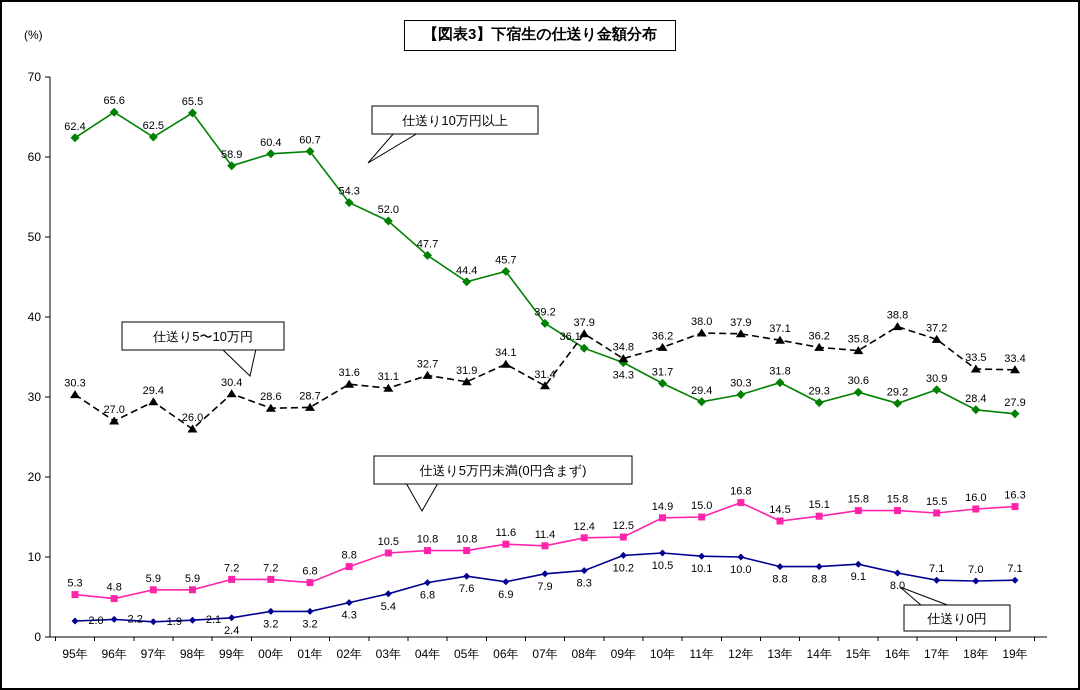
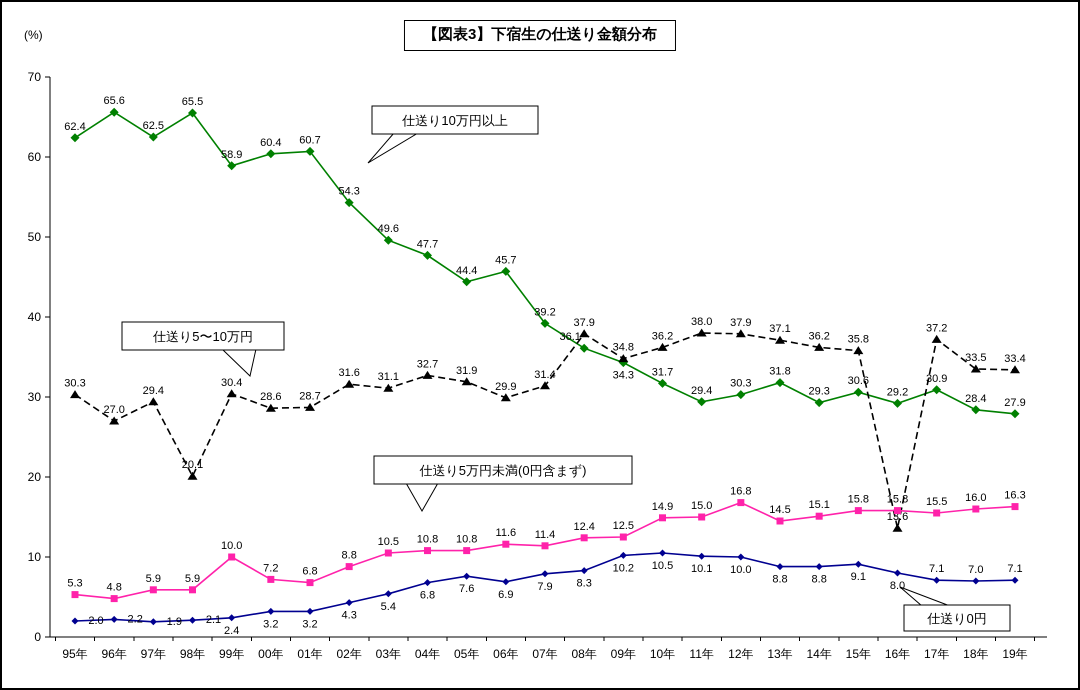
仕送り5〜10万円/98年: 26.0 -> 20.1
仕送り5万円未満(0円含まず)/99年: 7.2 -> 10.0
仕送り10万円以上/03年: 52.0 -> 49.6
仕送り5〜10万円/06年: 34.1 -> 29.9
仕送り5〜10万円/16年: 38.8 -> 13.6
